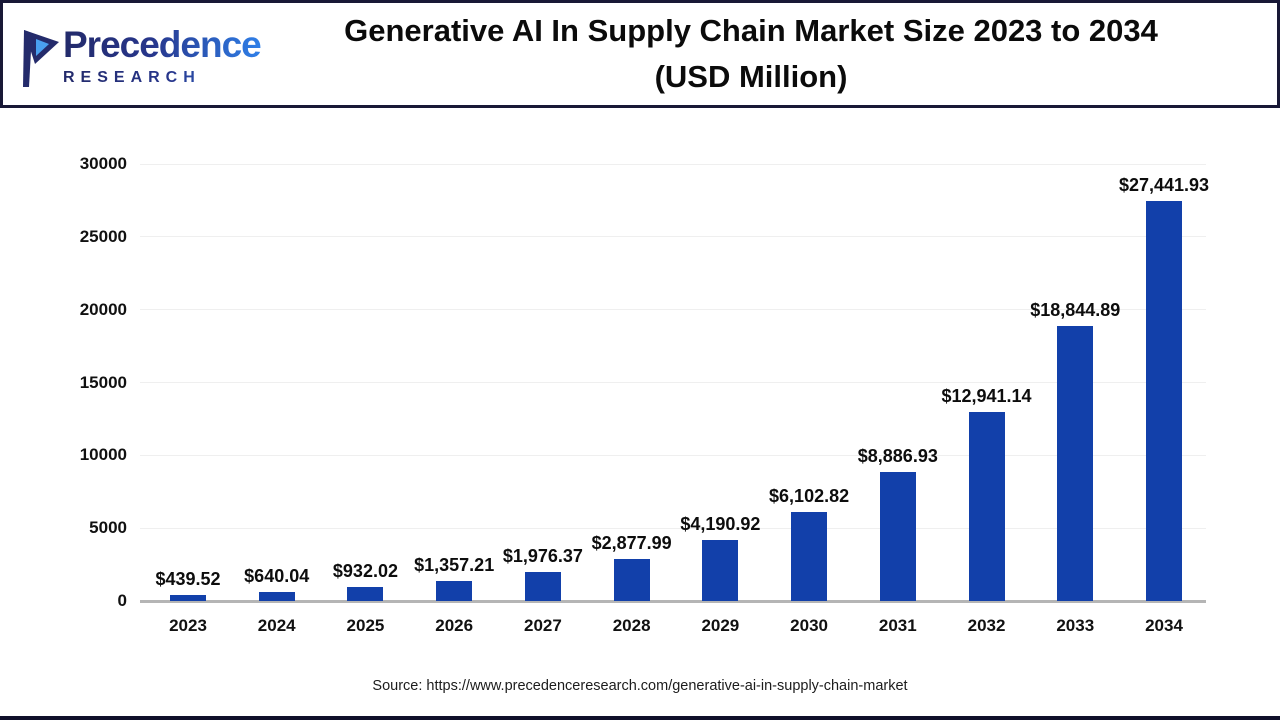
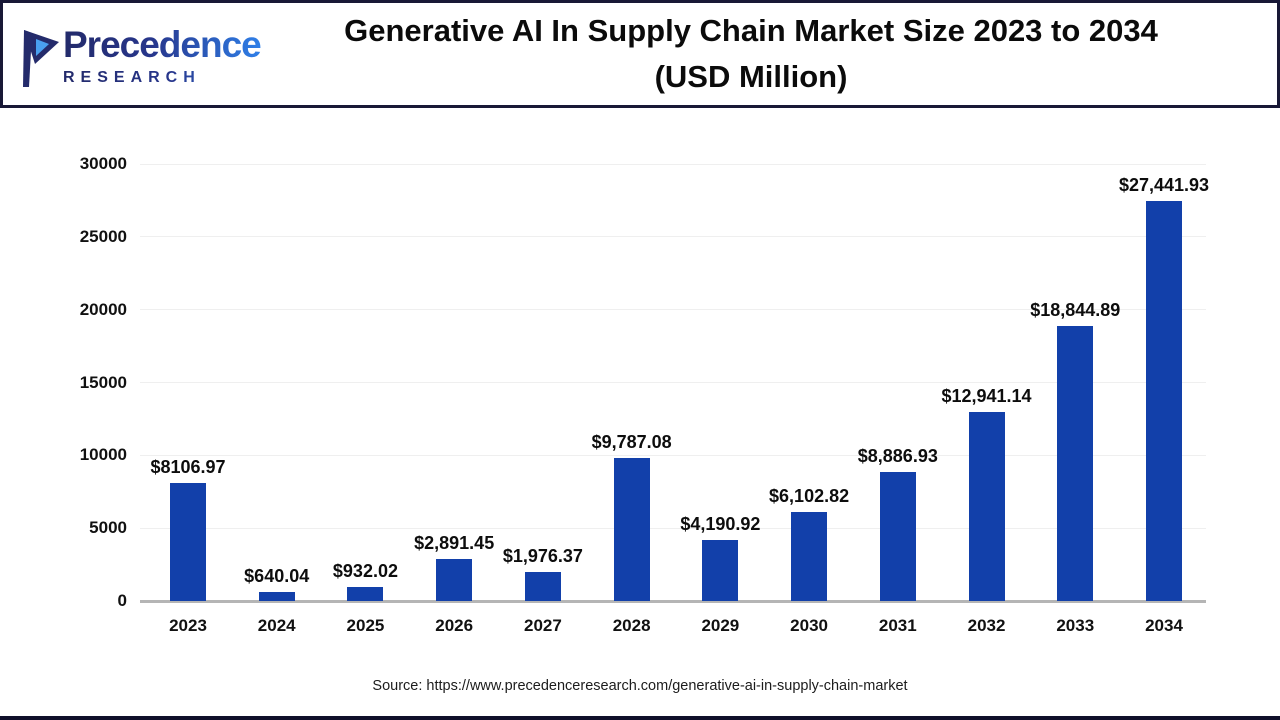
2023: $439.52 -> $8106.97
2026: $1,357.21 -> $2,891.45
2028: $2,877.99 -> $9,787.08
